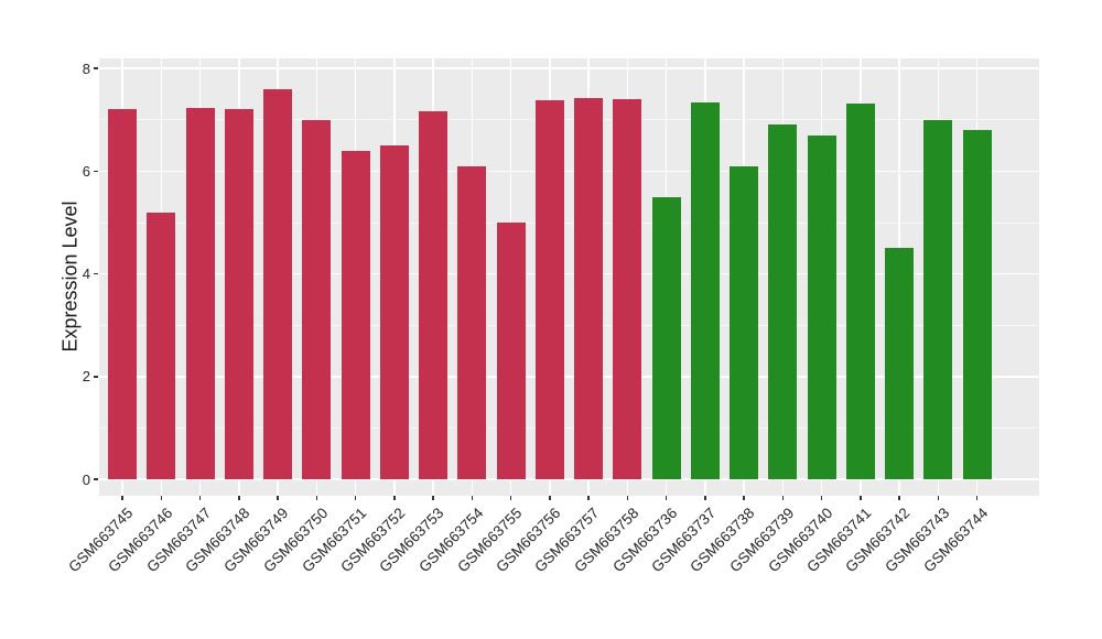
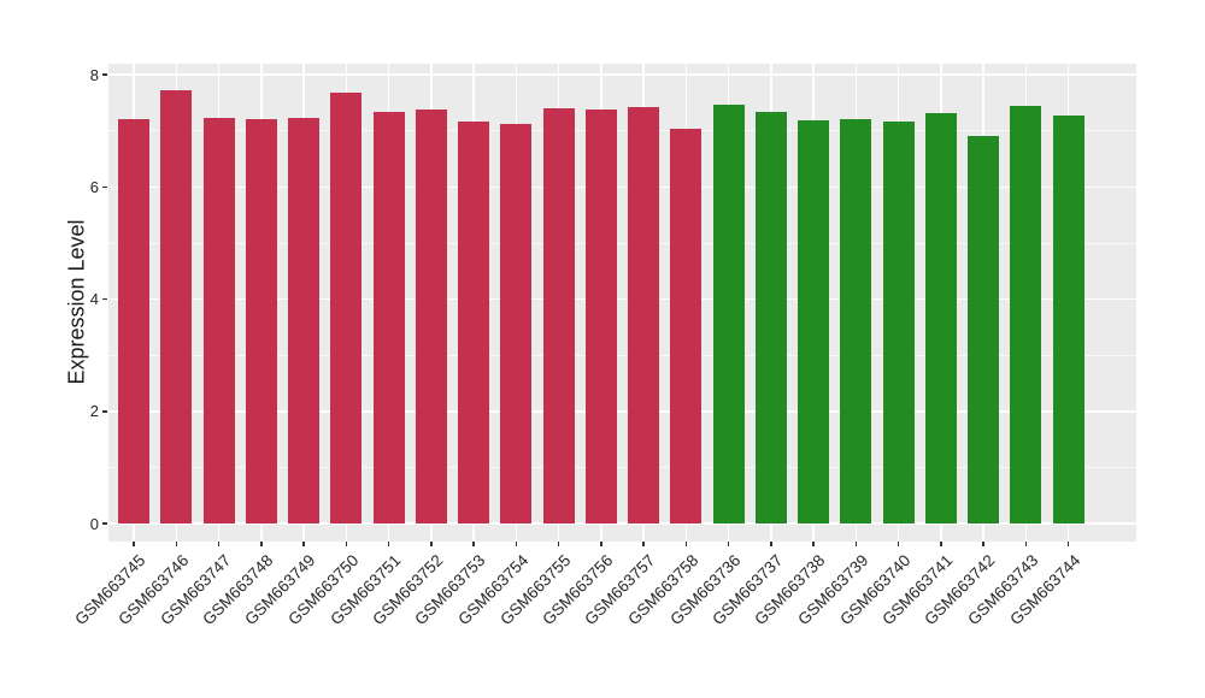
GSM663746: 5.2 -> 7.7
GSM663749: 7.6 -> 7.2
GSM663750: 7.0 -> 7.7
GSM663751: 6.4 -> 7.3
GSM663752: 6.5 -> 7.4
GSM663754: 6.1 -> 7.1
GSM663755: 5.0 -> 7.4
GSM663758: 7.4 -> 7.0
GSM663736: 5.5 -> 7.5
GSM663738: 6.1 -> 7.2
GSM663739: 6.9 -> 7.2
GSM663740: 6.7 -> 7.2
GSM663742: 4.5 -> 6.9
GSM663743: 7.0 -> 7.4
GSM663744: 6.8 -> 7.3
